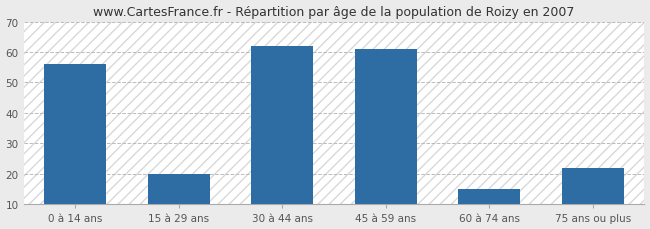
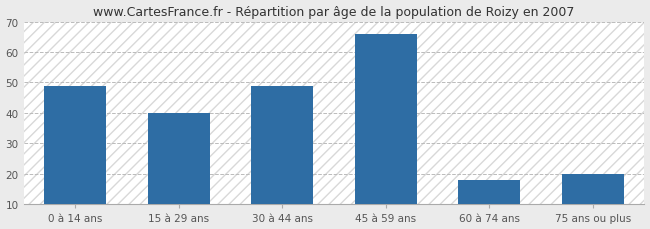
0 à 14 ans: 56 -> 49
15 à 29 ans: 20 -> 40
30 à 44 ans: 62 -> 49
45 à 59 ans: 61 -> 66
60 à 74 ans: 15 -> 18
75 ans ou plus: 22 -> 20
